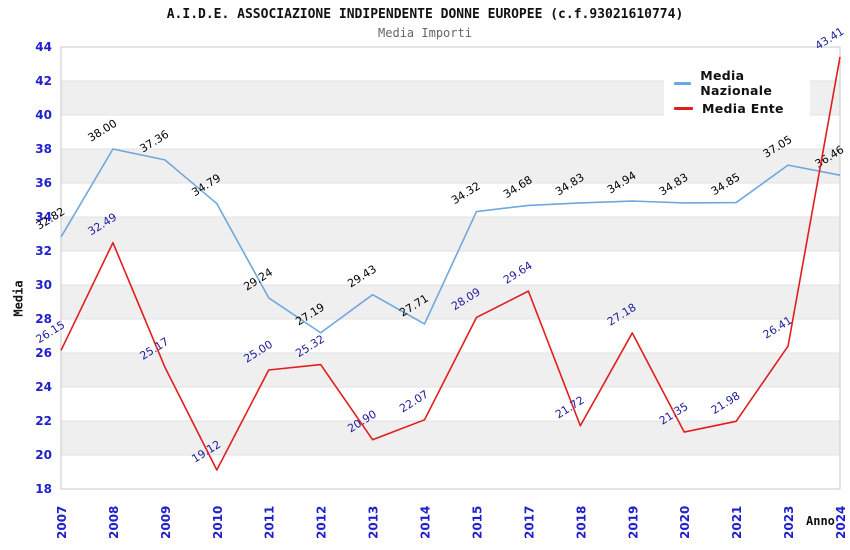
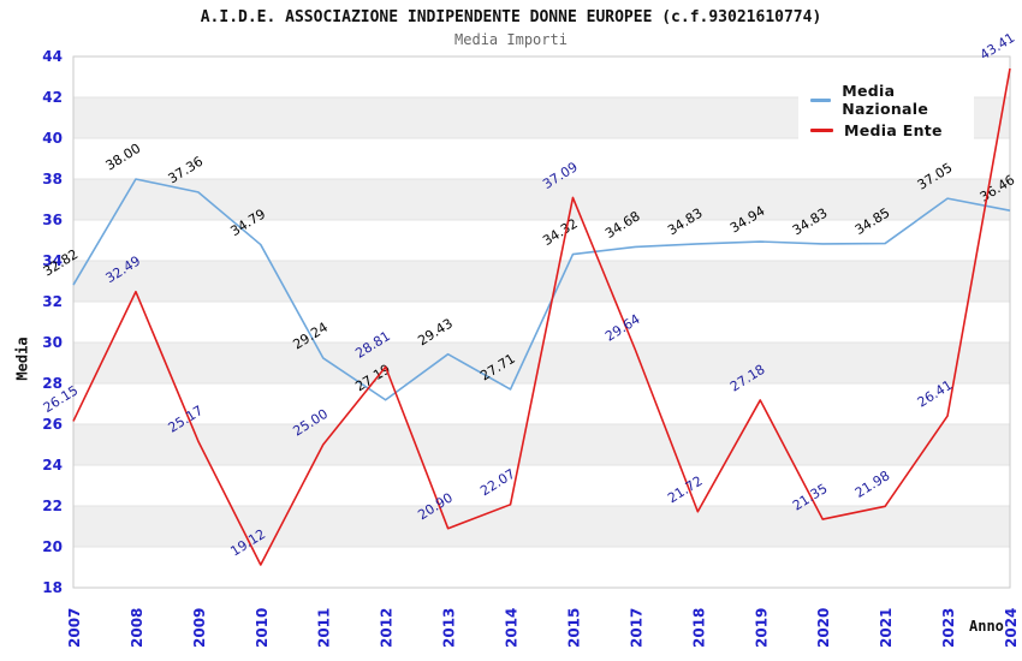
Media Ente/2012: 25.32 -> 28.81
Media Ente/2015: 28.09 -> 37.09
